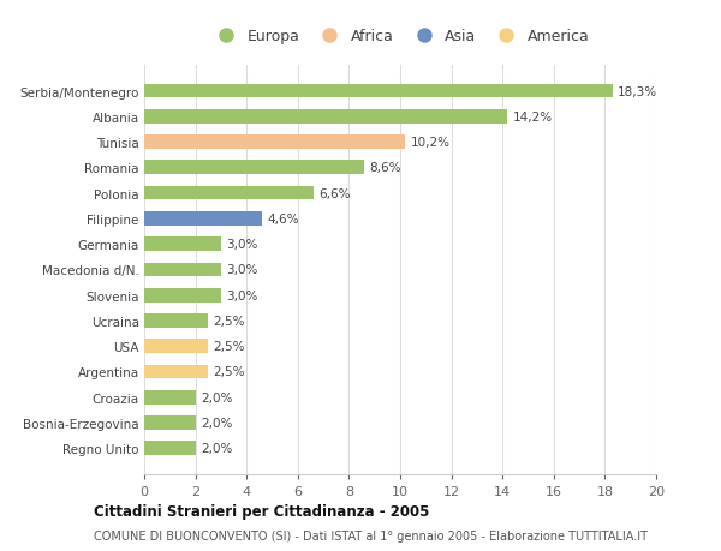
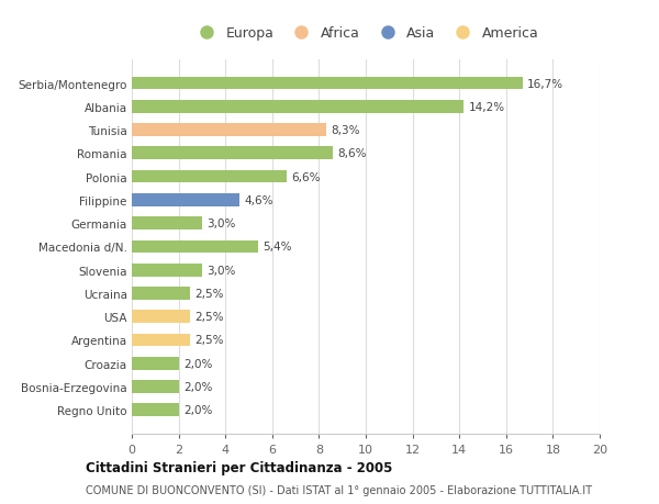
Serbia/Montenegro: 18,3% -> 16,7%
Tunisia: 10,2% -> 8,3%
Macedonia d/N.: 3,0% -> 5,4%
